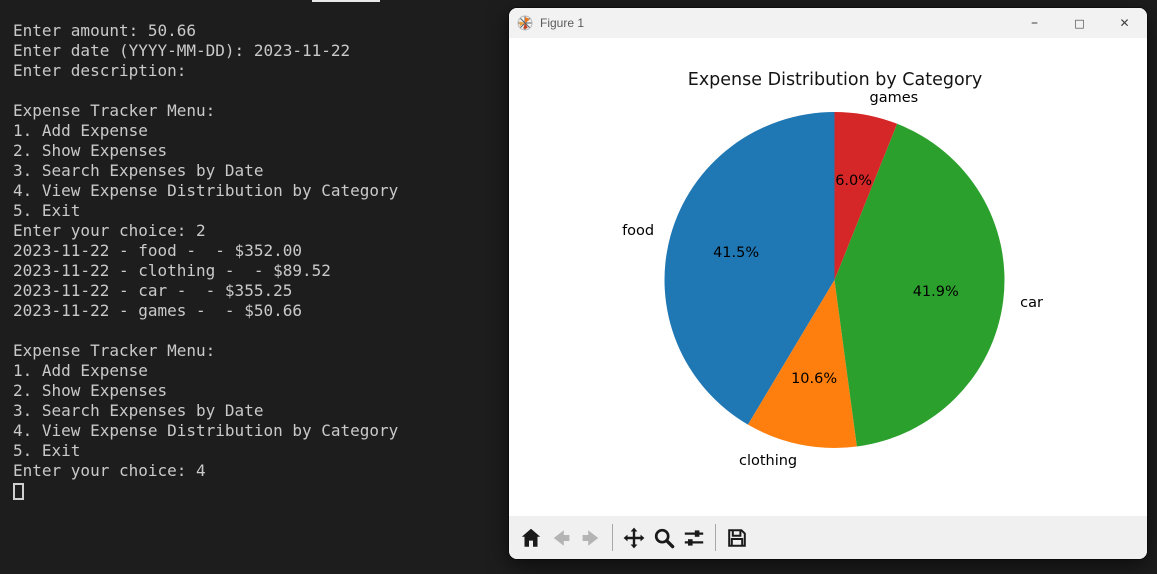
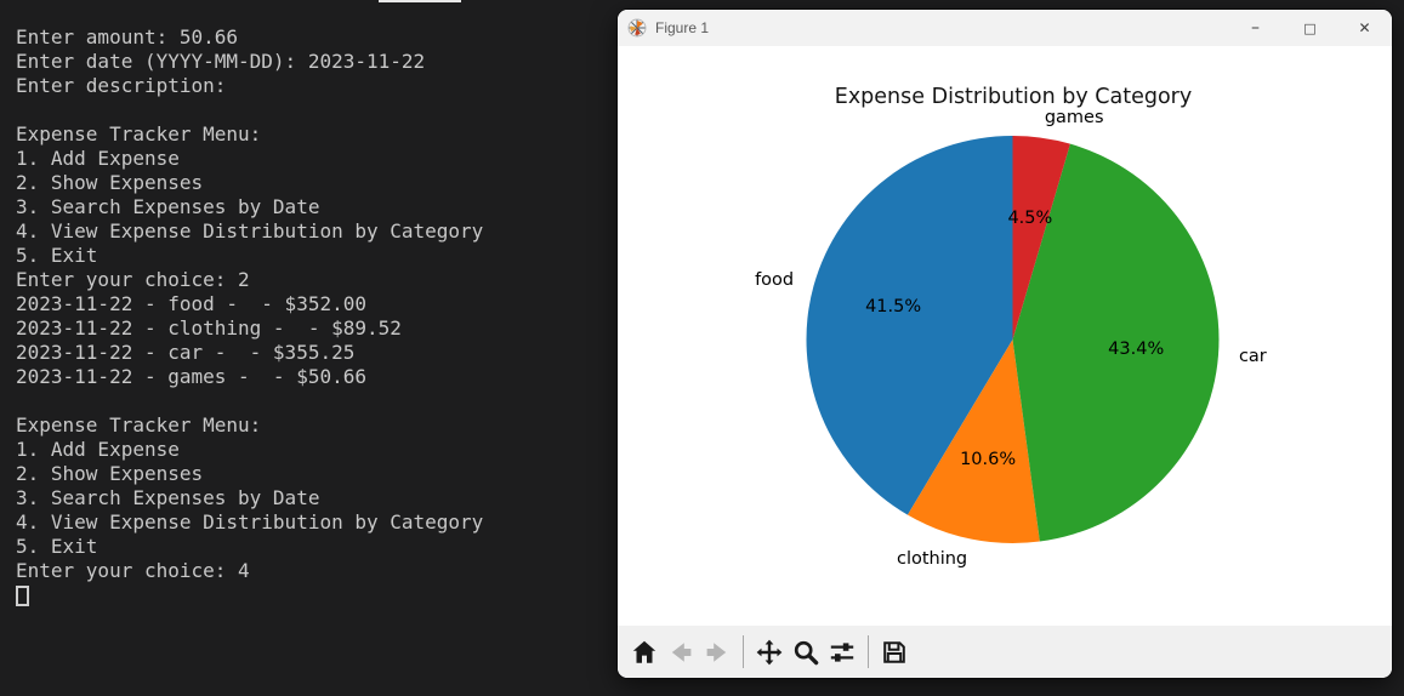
car: 41.9% -> 43.4%
games: 6.0% -> 4.5%
